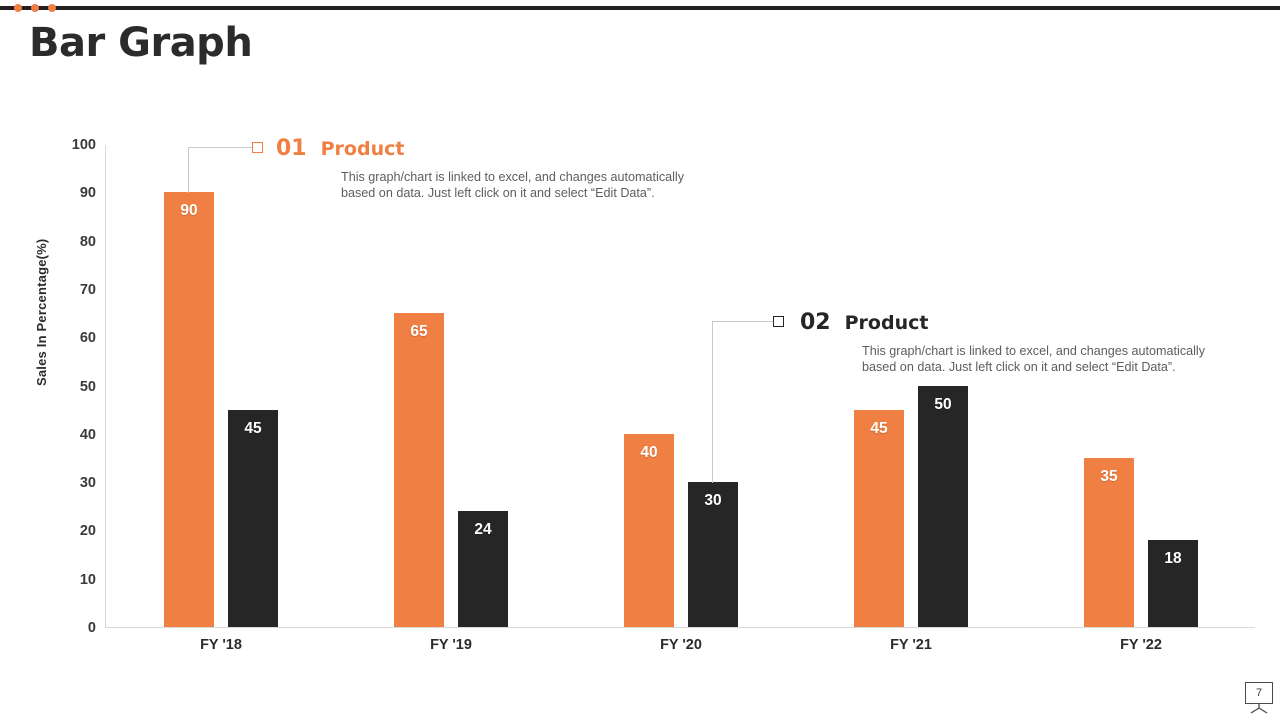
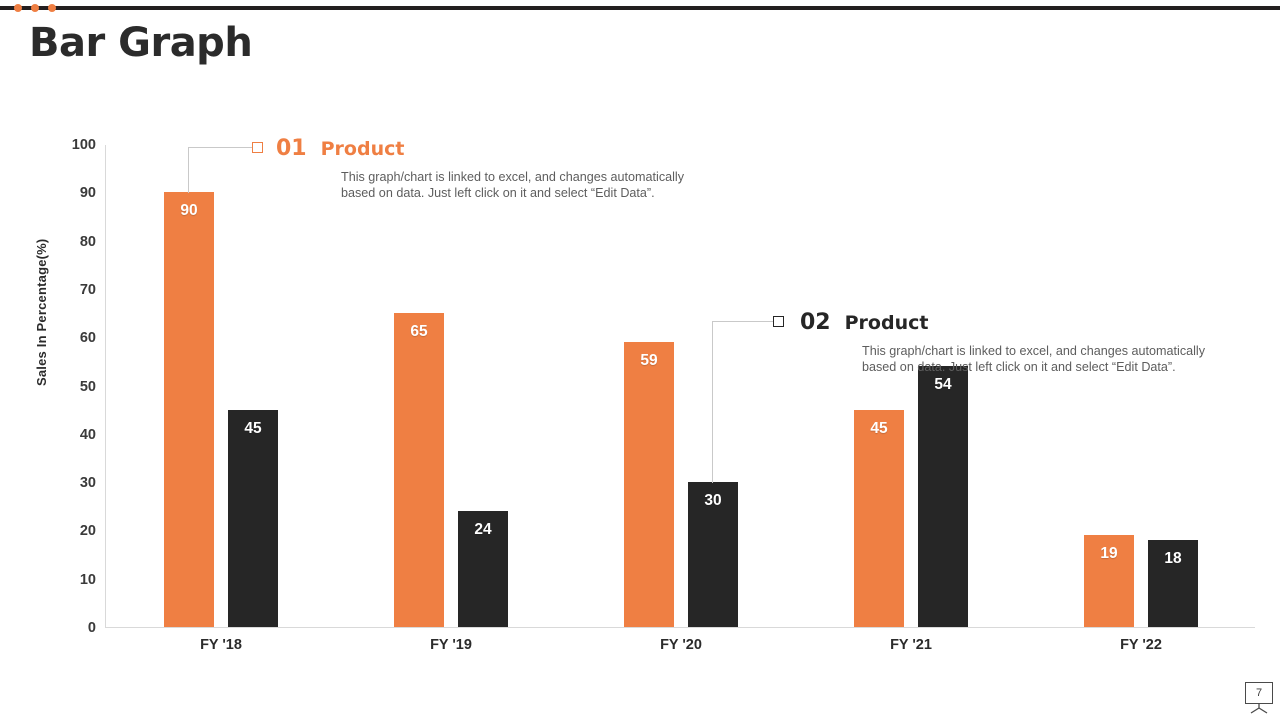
01 Product/FY '20: 40 -> 59
02 Product/FY '21: 50 -> 54
01 Product/FY '22: 35 -> 19
